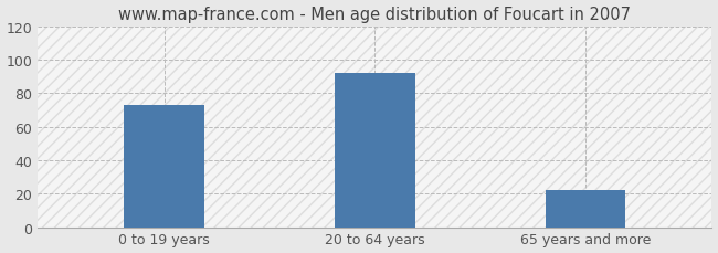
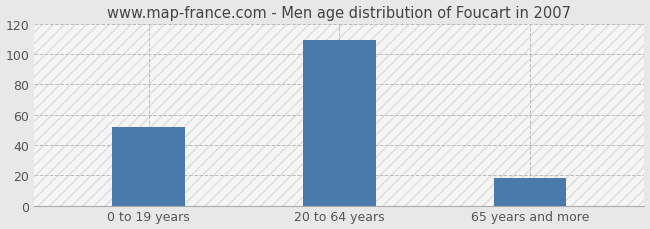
0 to 19 years: 73 -> 52
20 to 64 years: 92 -> 109
65 years and more: 22 -> 18
